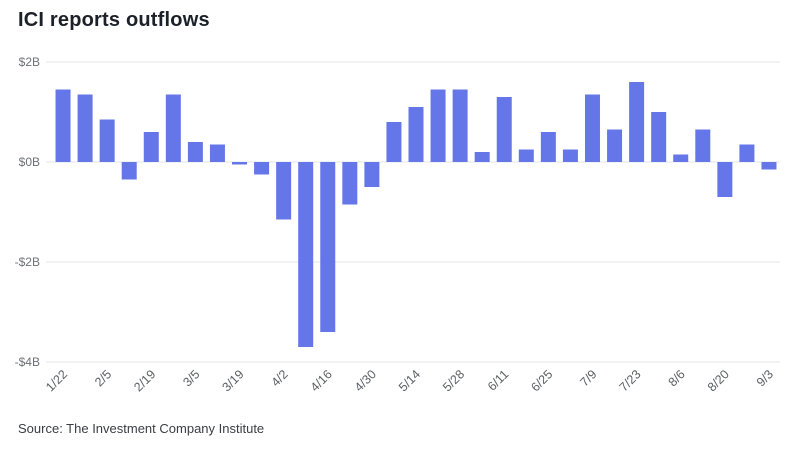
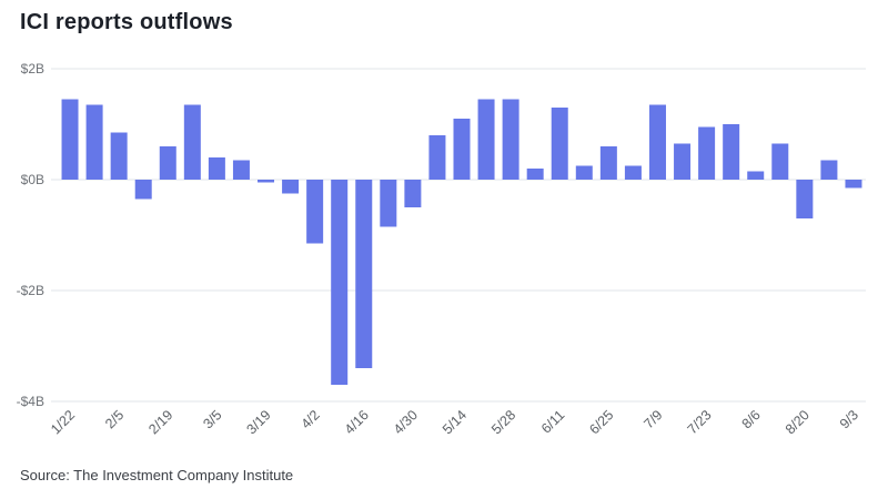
7/23: $1.6B -> $0.9B
